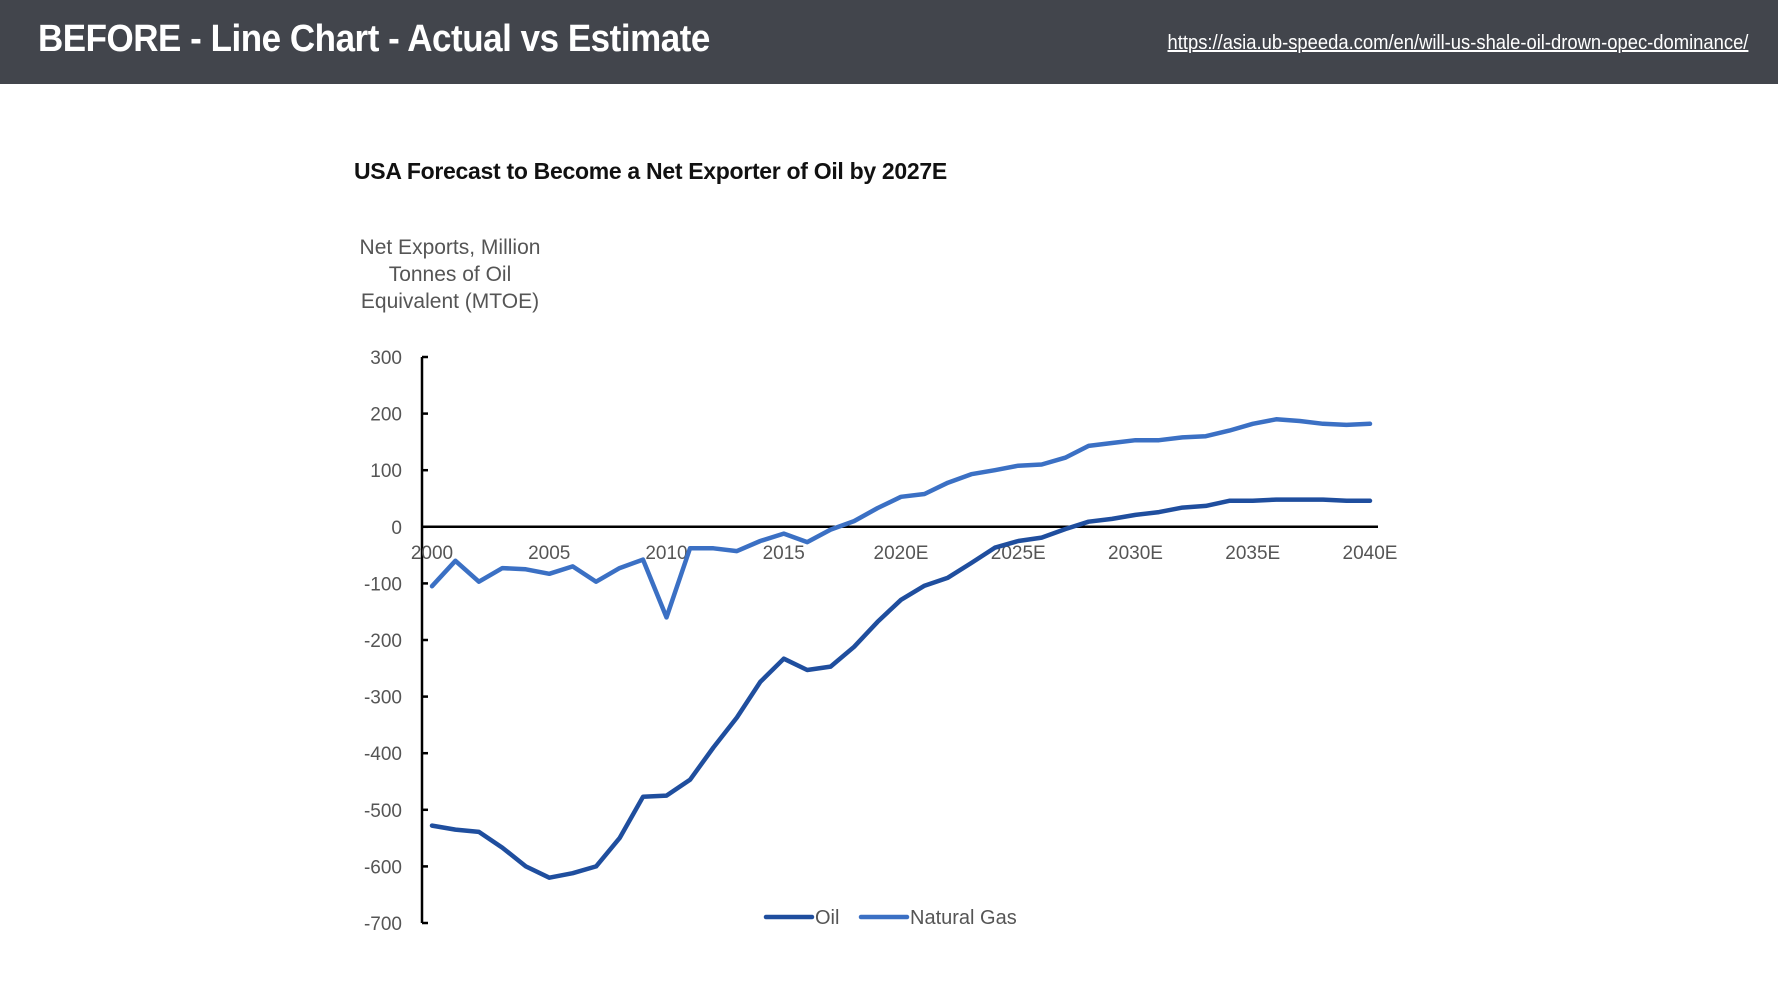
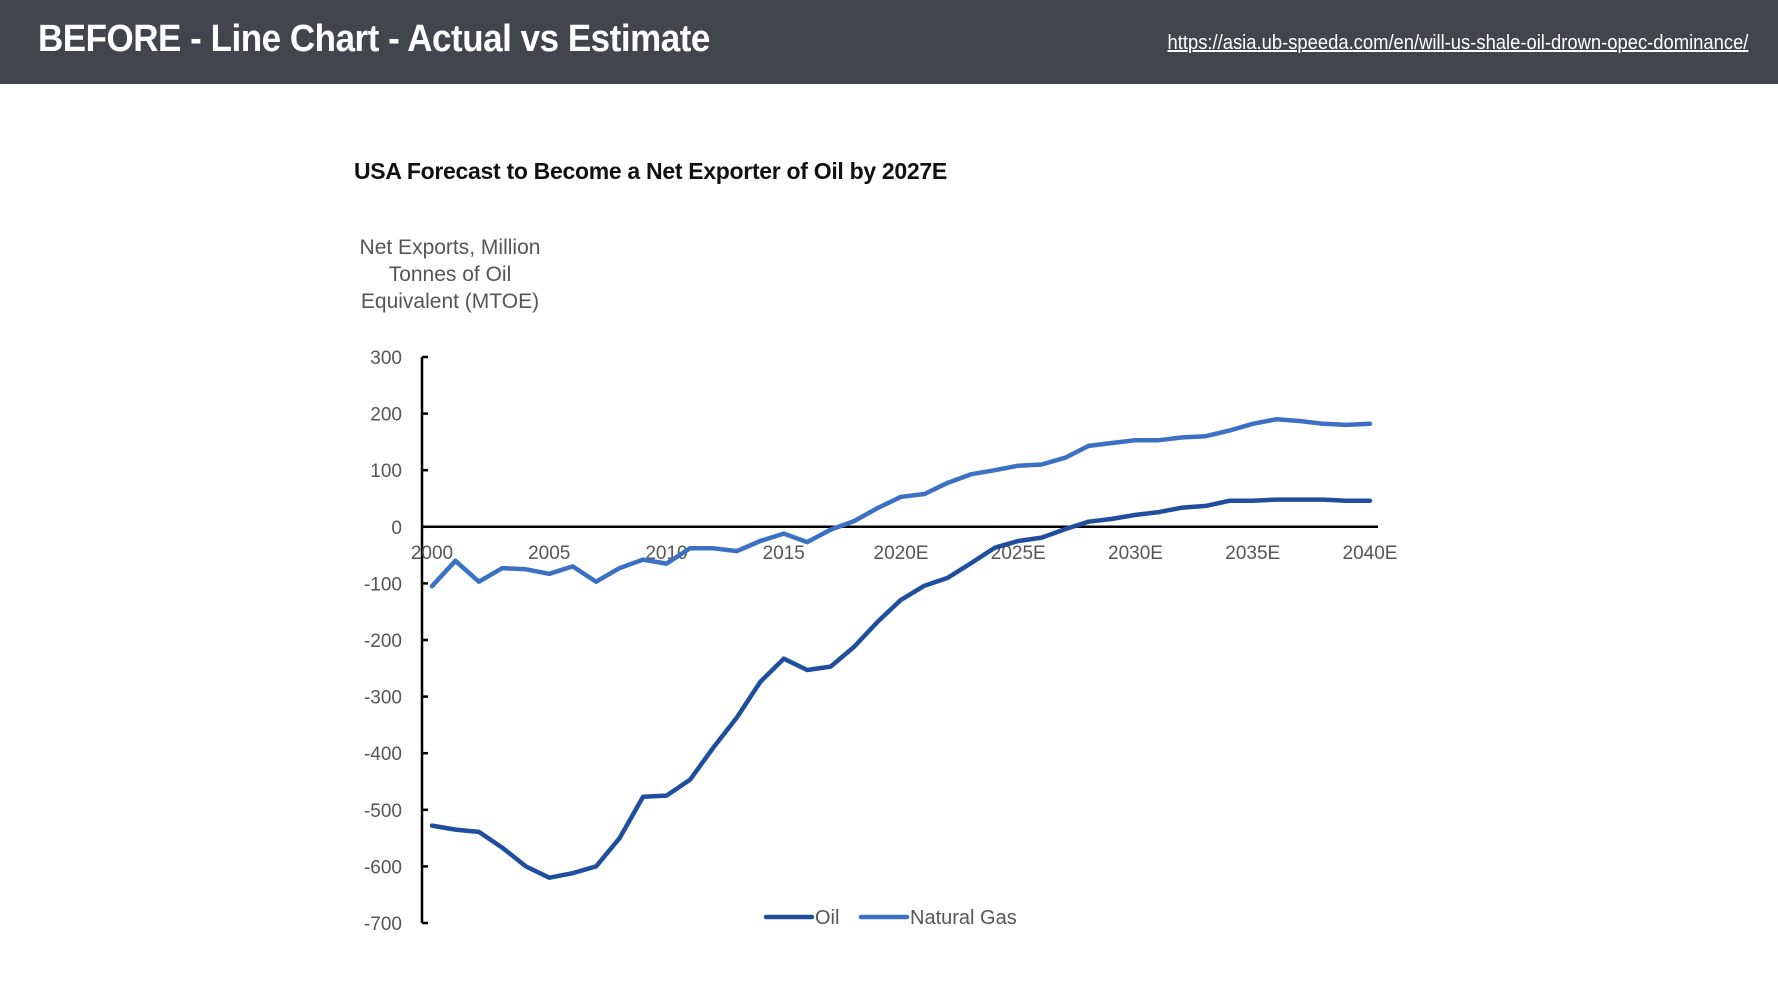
Natural Gas/2010: -160 -> -60
